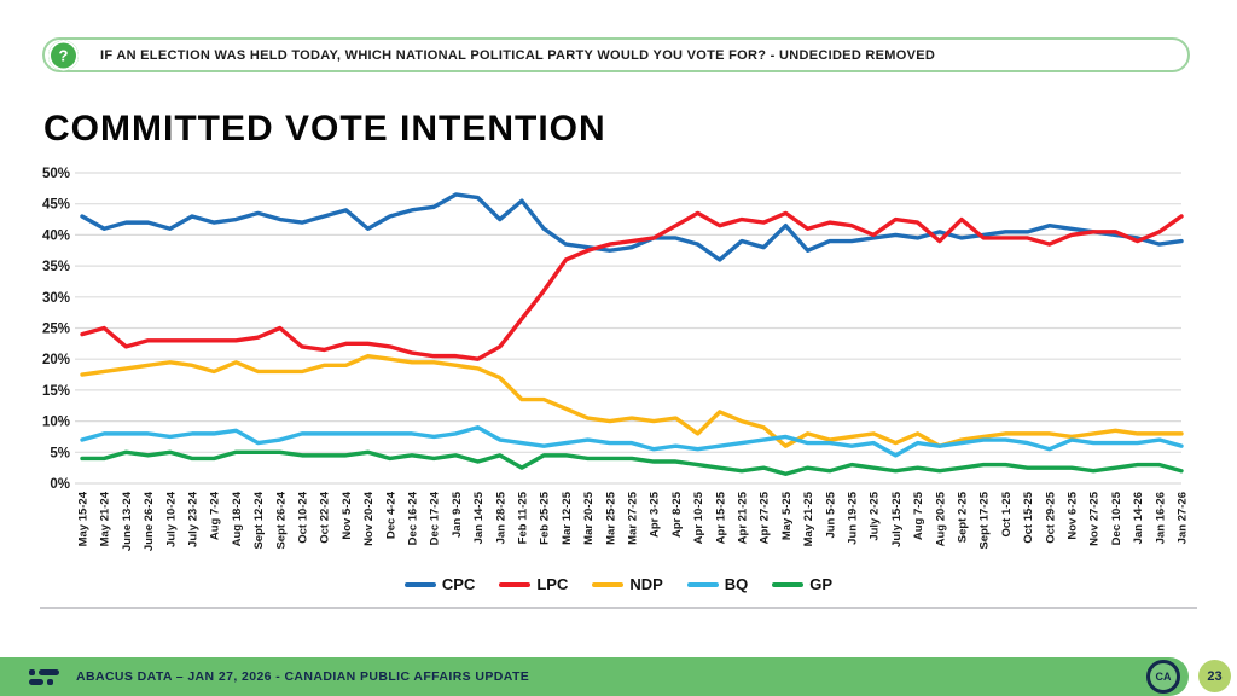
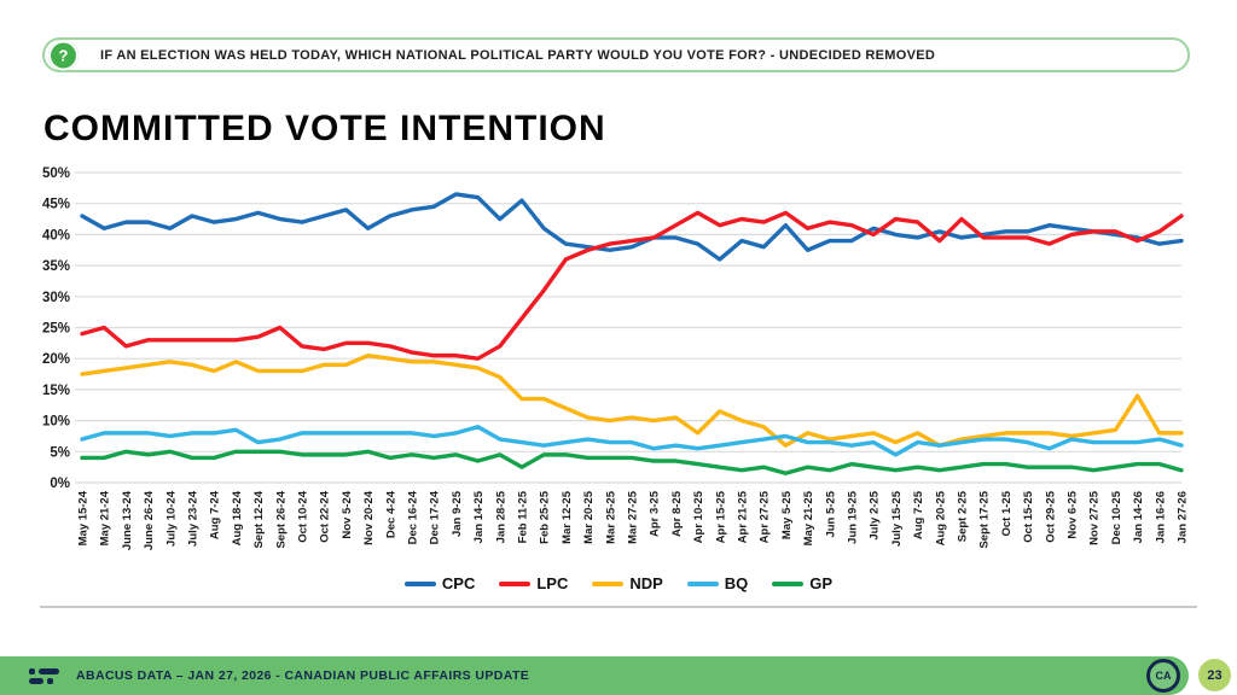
CPC/July 2-25: 40% -> 41%
NDP/Jan 14-26: 8% -> 14%
